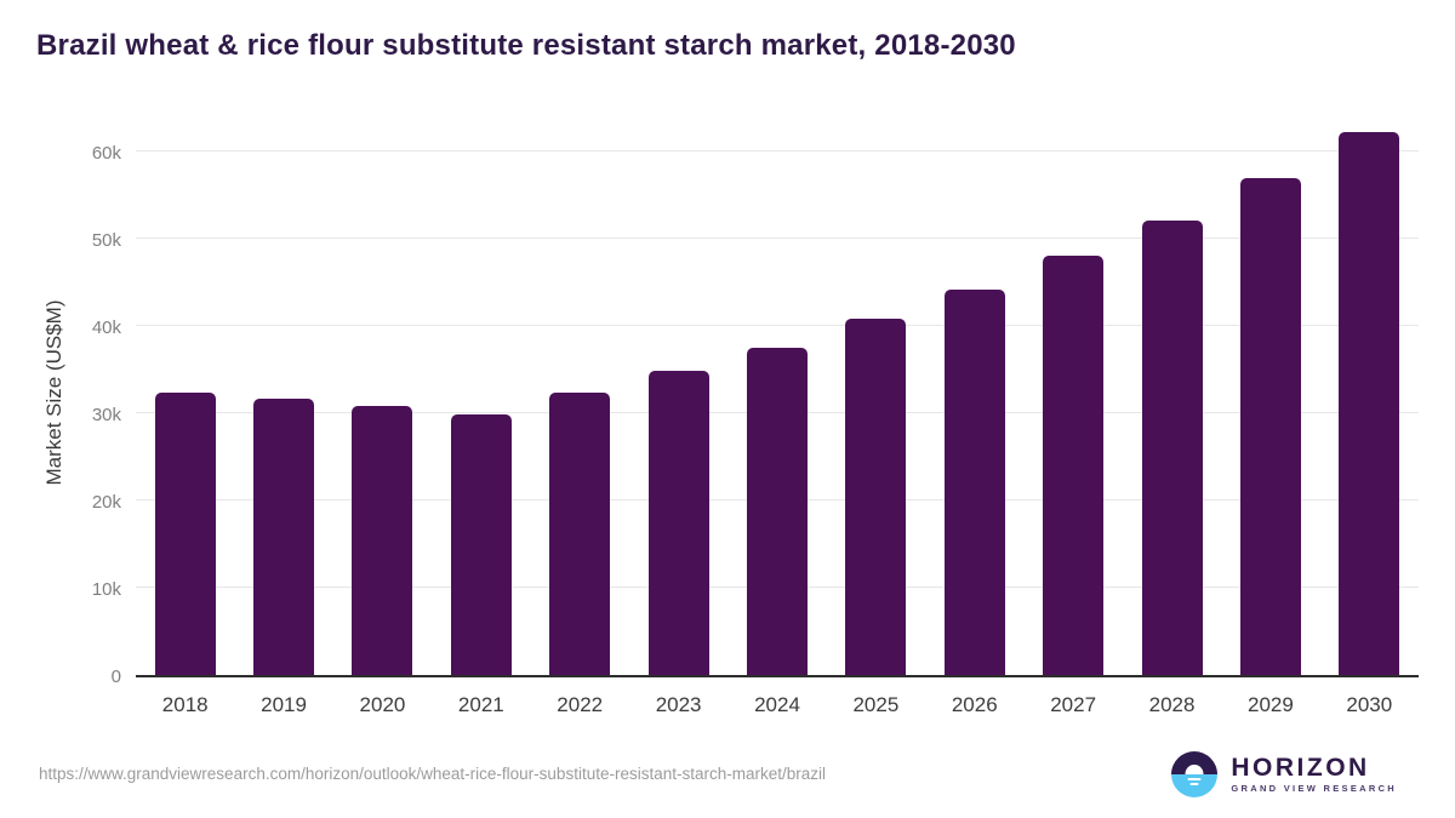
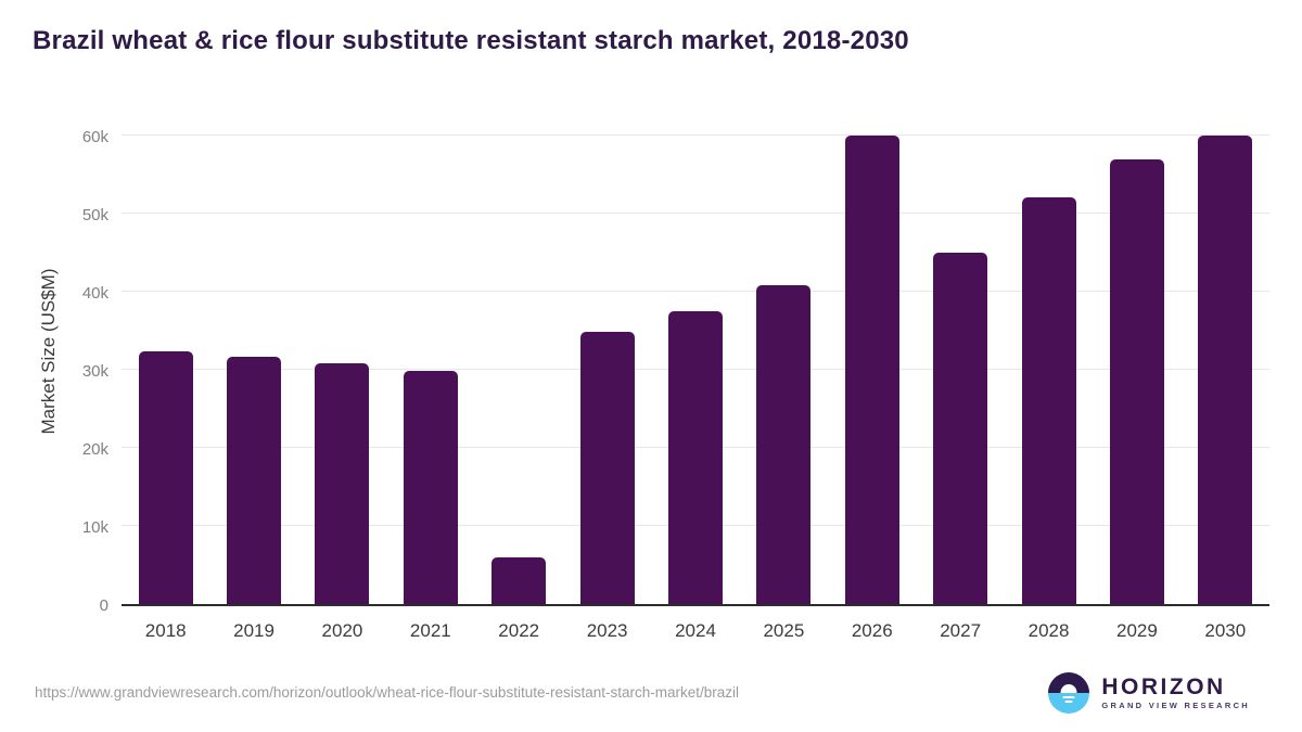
2022: 32k -> 6k
2026: 44k -> 60k
2027: 48k -> 45k
2030: 62k -> 60k
